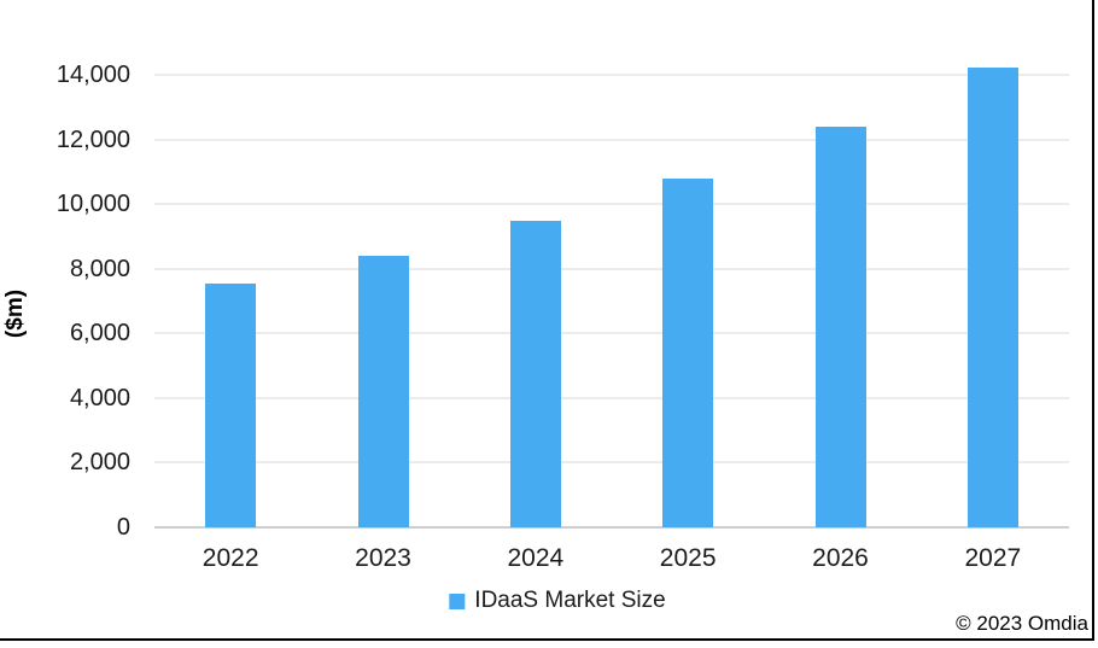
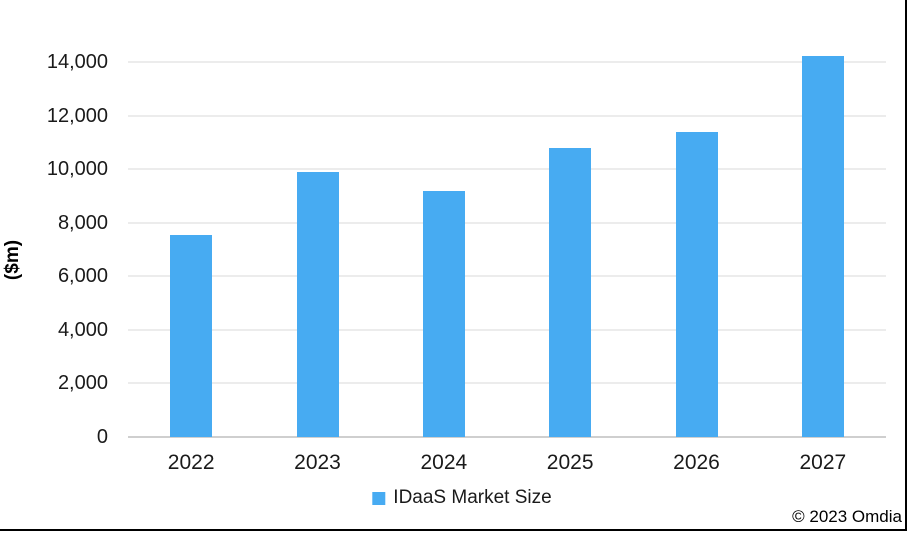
2023: 8400 -> 9900
2024: 9500 -> 9200
2026: 12400 -> 11400
